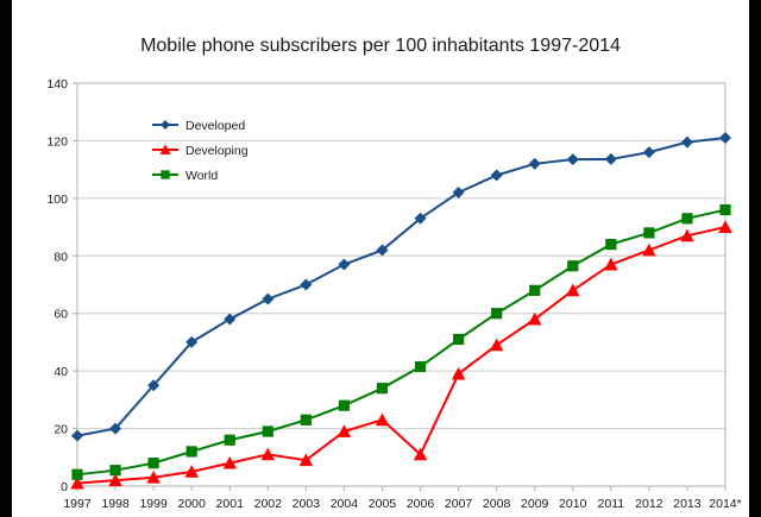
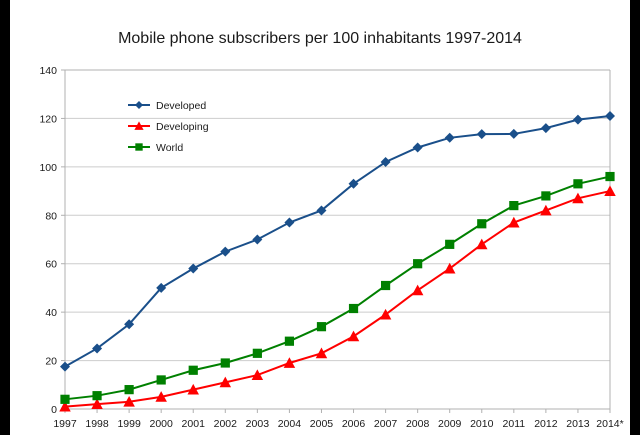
Developed/1998: 20 -> 25
Developing/2003: 9 -> 14
Developing/2006: 11 -> 30
